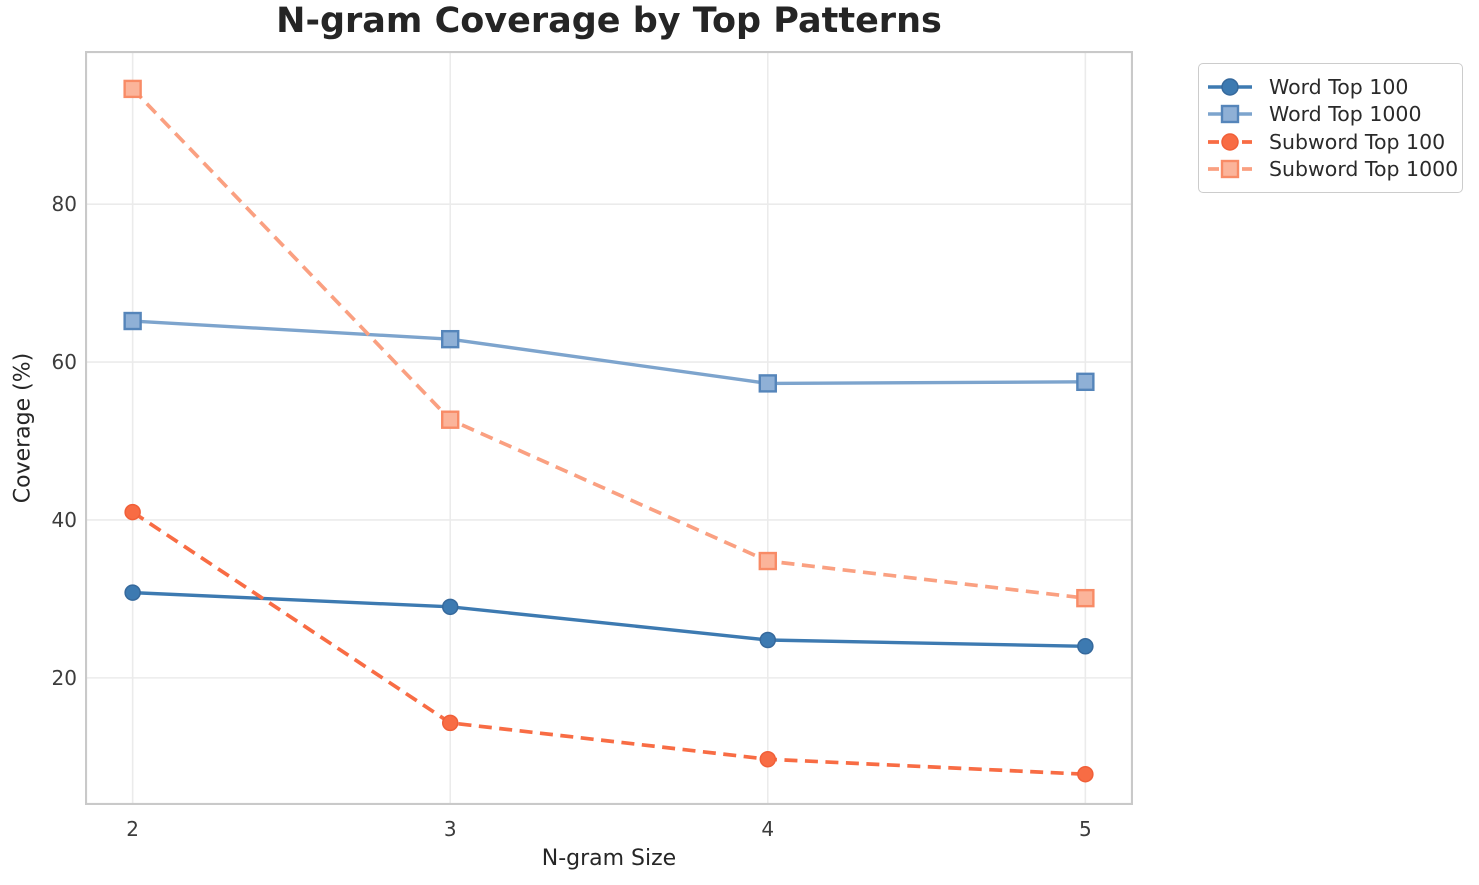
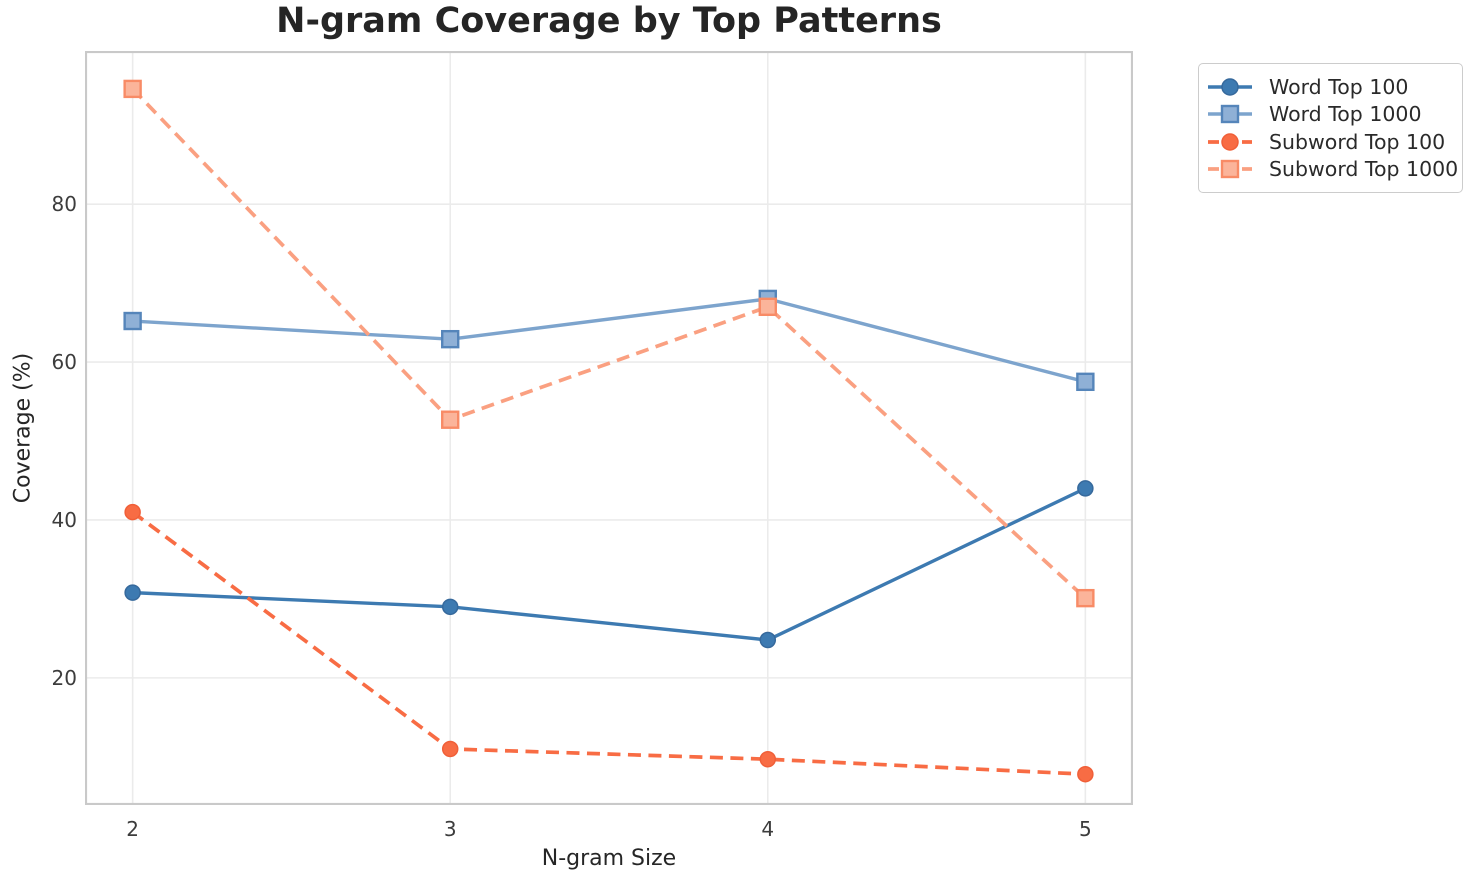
Subword Top 100/3: 14 -> 11
Word Top 1000/4: 57 -> 68
Subword Top 1000/4: 35 -> 67
Word Top 100/5: 24 -> 44
